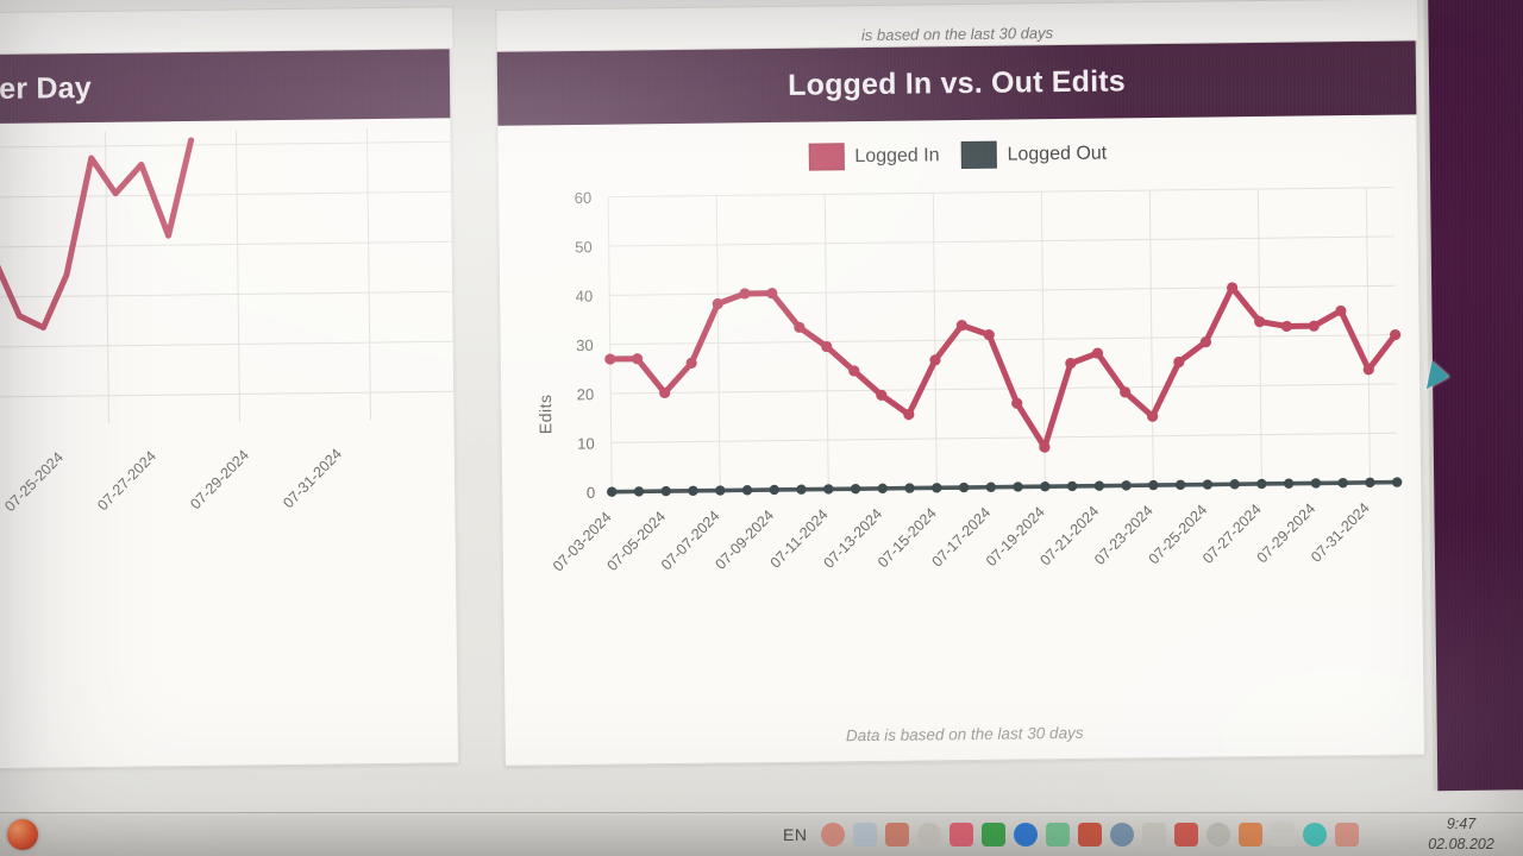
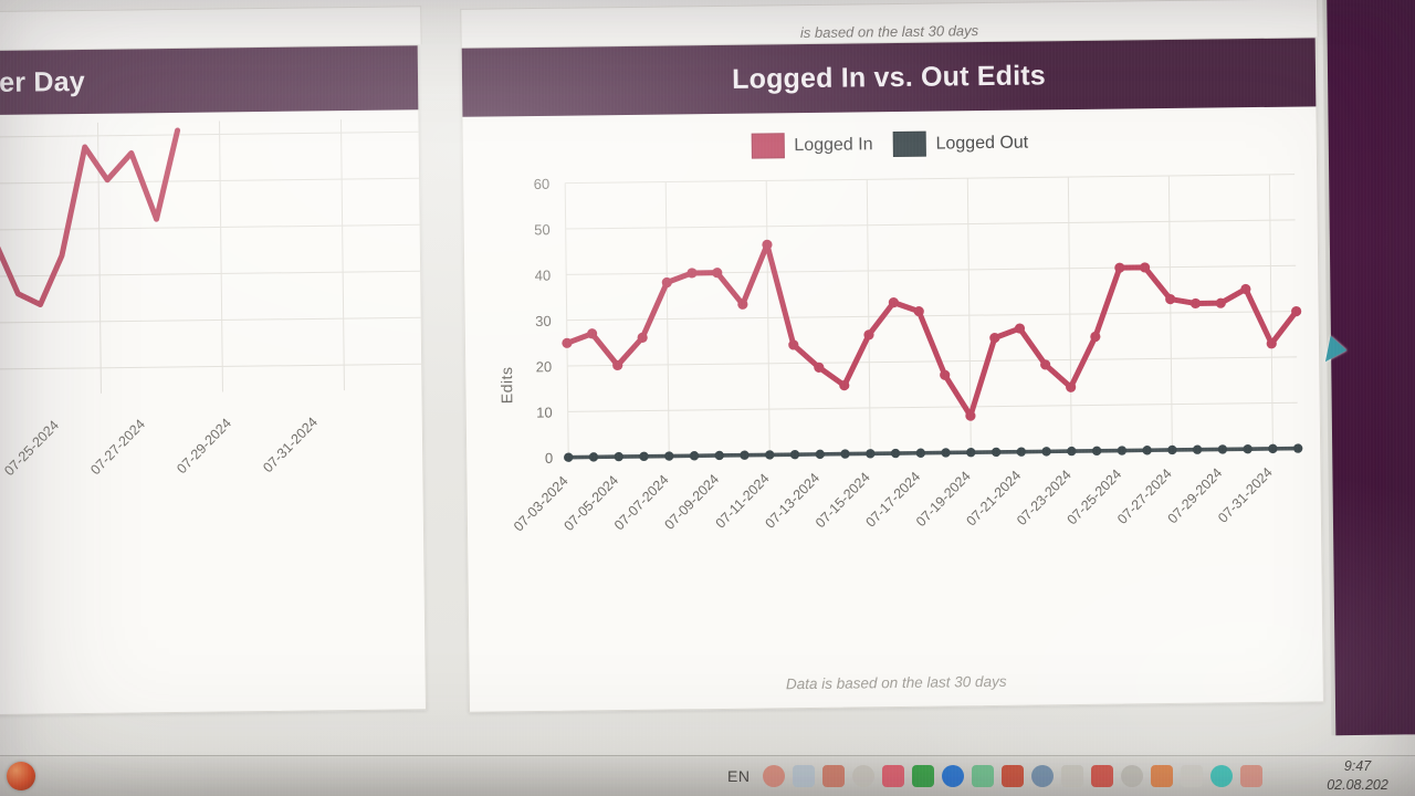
Logged In/07-03-2024: 27 -> 25
Logged In/07-11-2024: 29 -> 46
Logged In/07-25-2024: 29 -> 40
